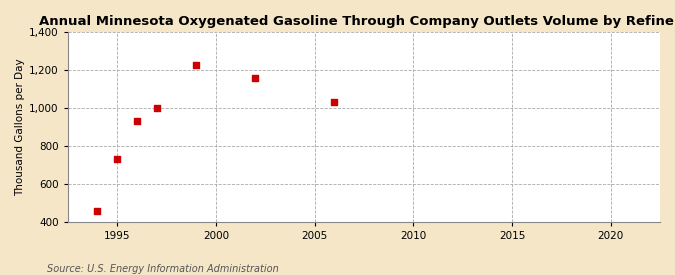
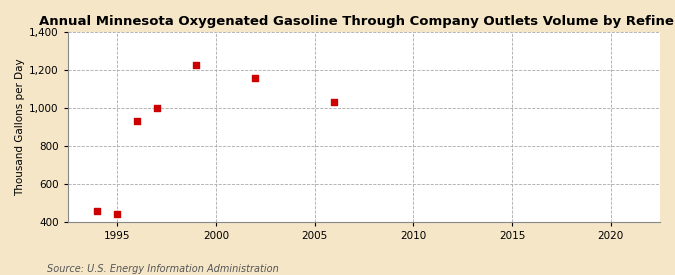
1995: 730 -> 440
